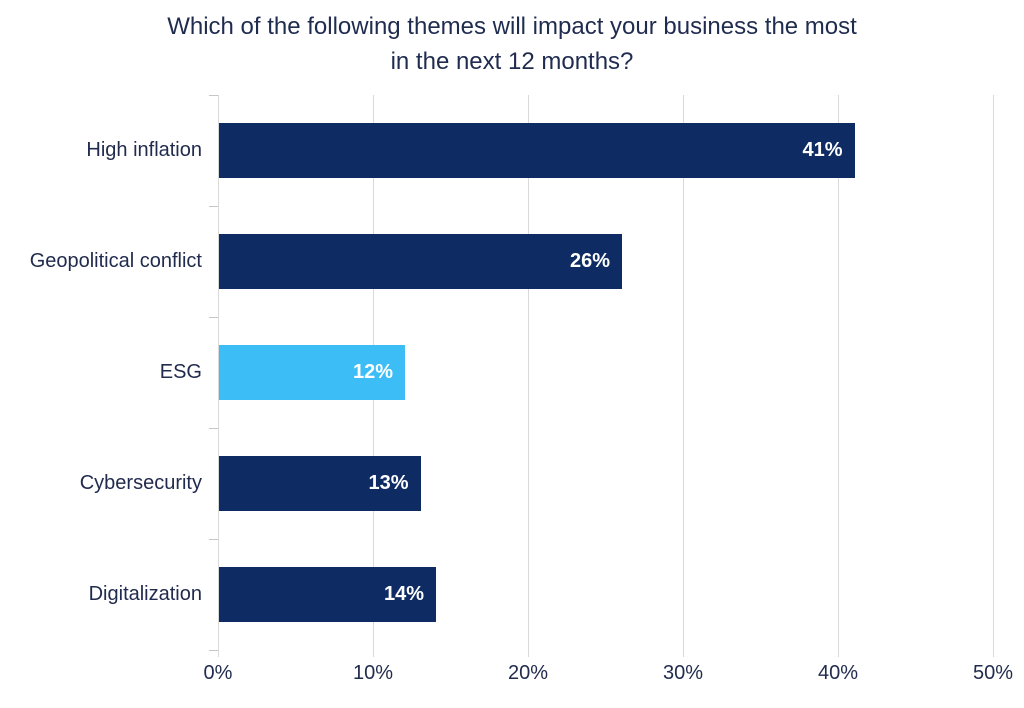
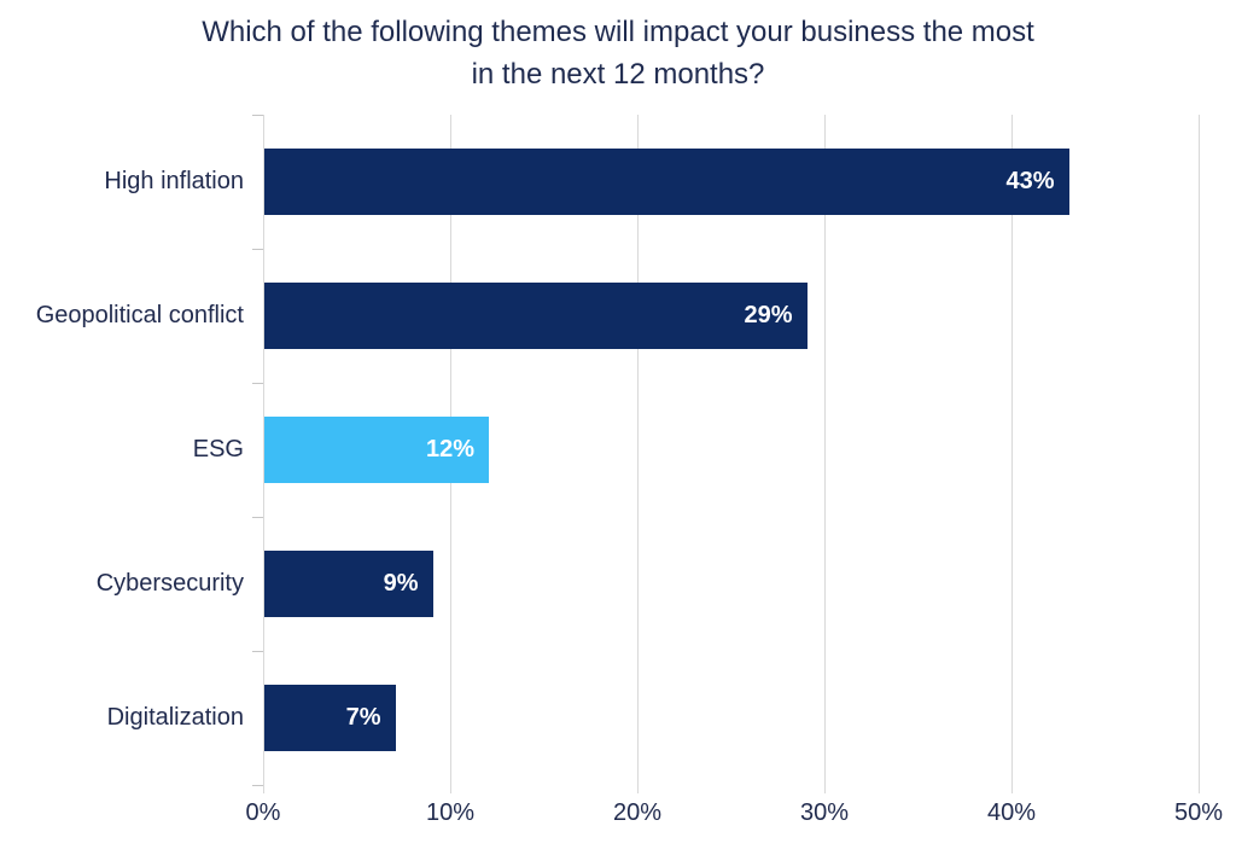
High inflation: 41% -> 43%
Geopolitical conflict: 26% -> 29%
Cybersecurity: 13% -> 9%
Digitalization: 14% -> 7%
